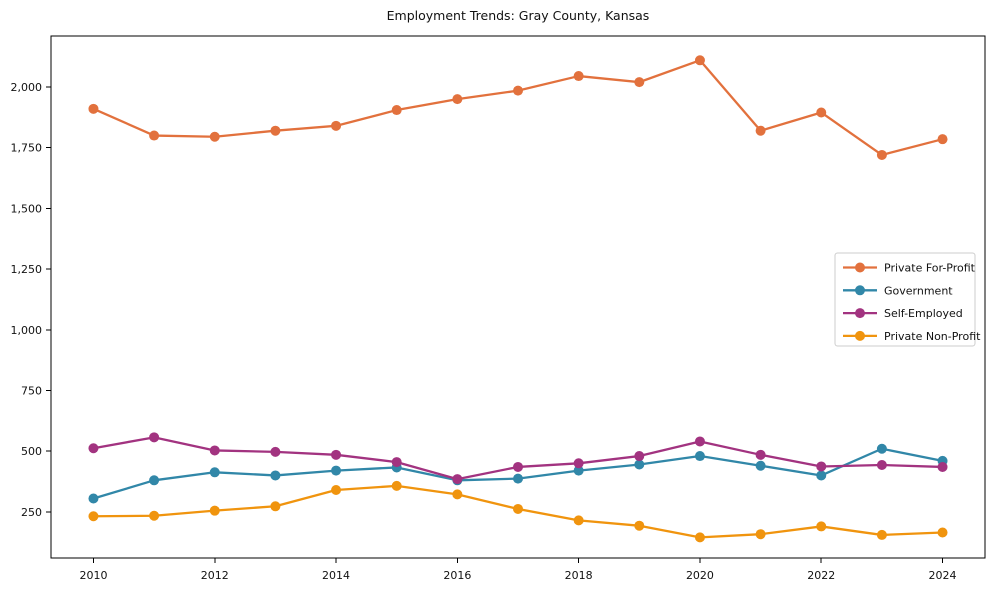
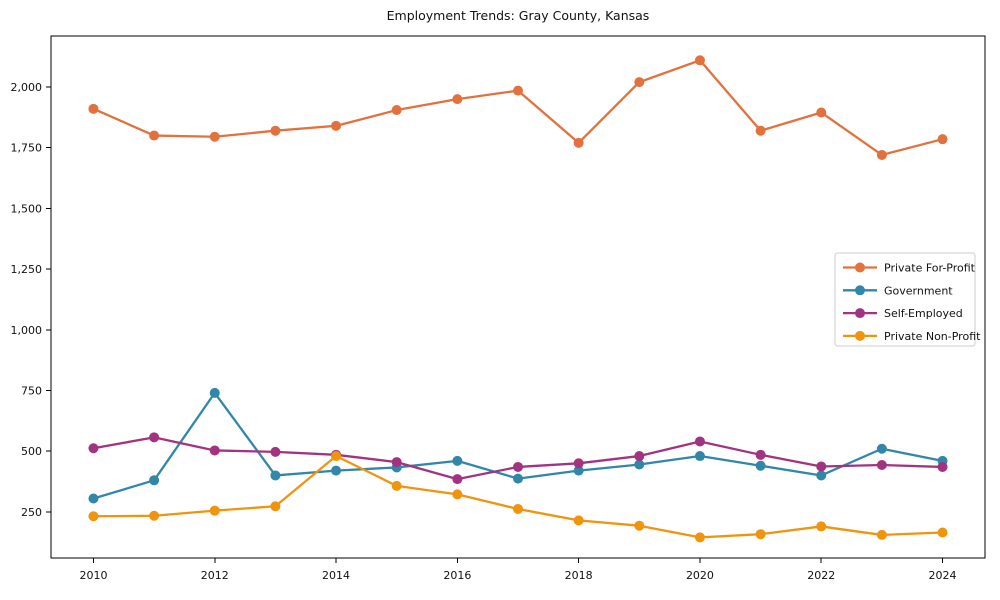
Government/2012: 410 -> 740
Private Non-Profit/2014: 340 -> 480
Government/2016: 380 -> 460
Private For-Profit/2018: 2040 -> 1770
